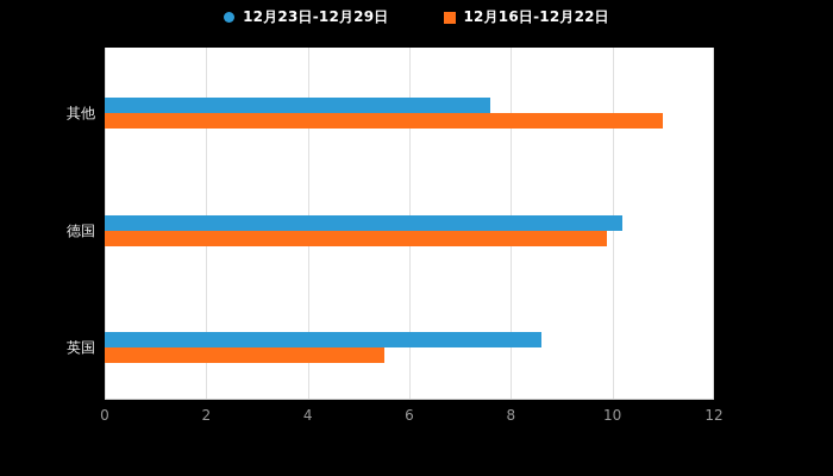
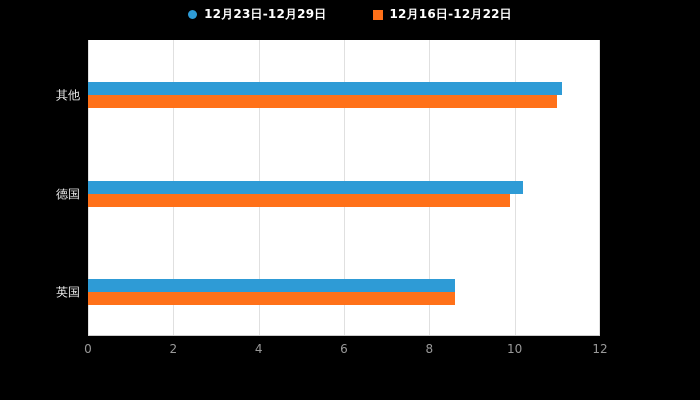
12月23日-12月29日/其他: 7.6 -> 11.1
12月16日-12月22日/英国: 5.5 -> 8.6
